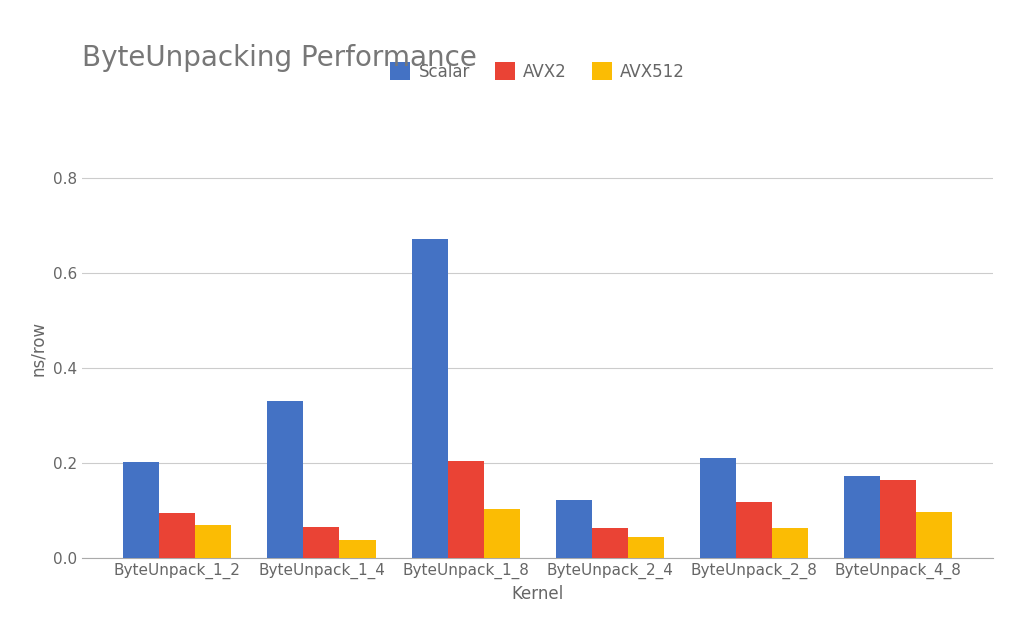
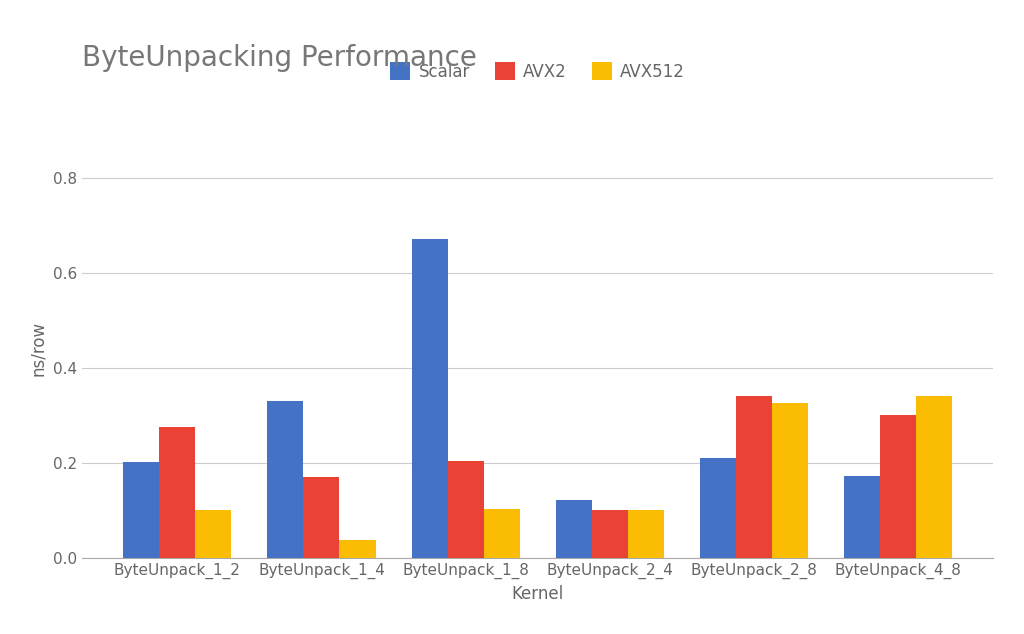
AVX2/ByteUnpack_1_2: 0.095 -> 0.275
AVX512/ByteUnpack_1_2: 0.069 -> 0.100
AVX2/ByteUnpack_1_4: 0.065 -> 0.170
AVX2/ByteUnpack_2_4: 0.062 -> 0.100
AVX512/ByteUnpack_2_4: 0.044 -> 0.100
AVX2/ByteUnpack_2_8: 0.118 -> 0.340
AVX512/ByteUnpack_2_8: 0.062 -> 0.325
AVX2/ByteUnpack_4_8: 0.163 -> 0.300
AVX512/ByteUnpack_4_8: 0.096 -> 0.340
